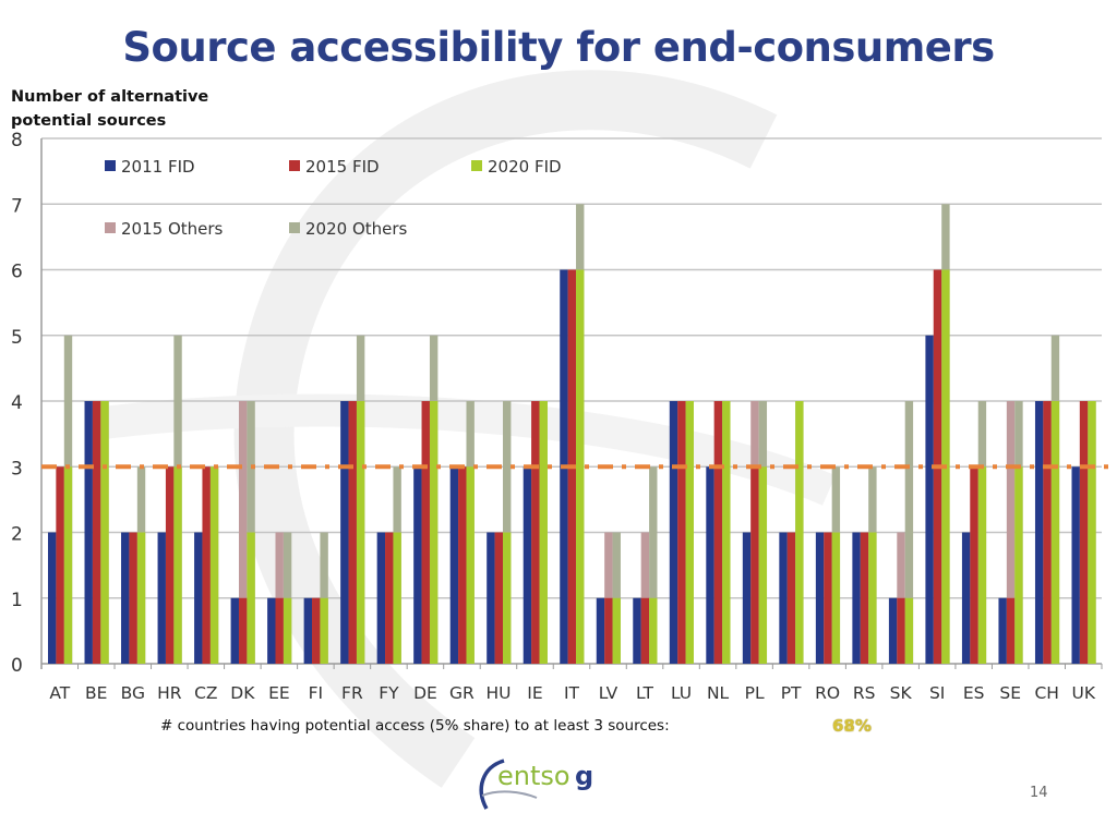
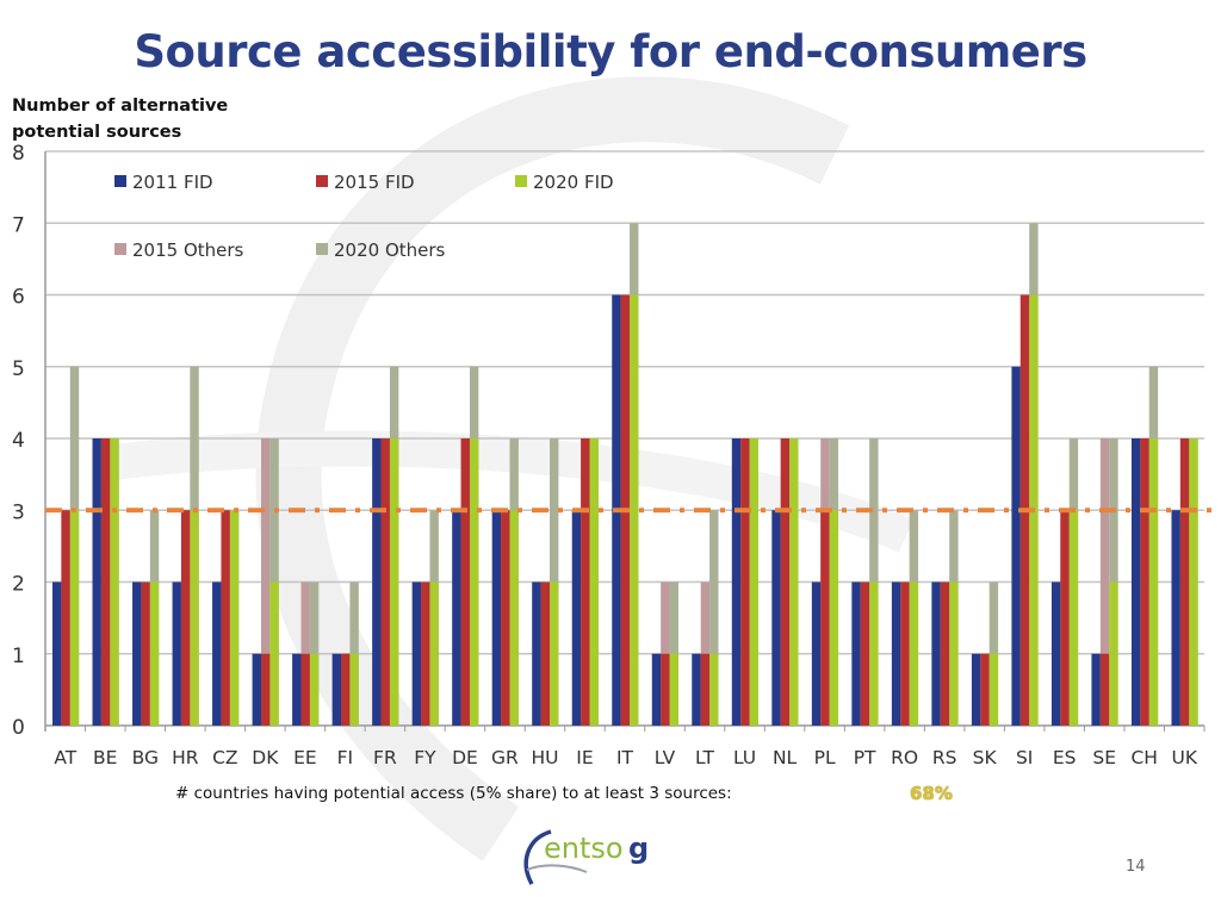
2020 FID/PT: 4 -> 2
2015 Others/SK: 2 -> 1
2020 Others/SK: 4 -> 2
2020 FID/SE: 3 -> 2
